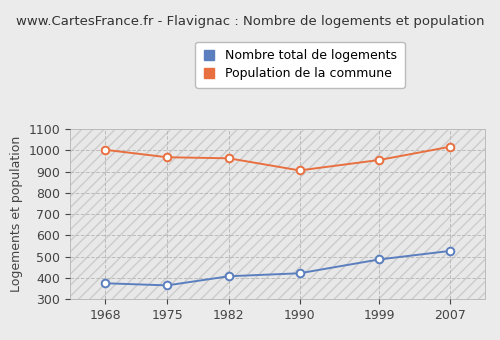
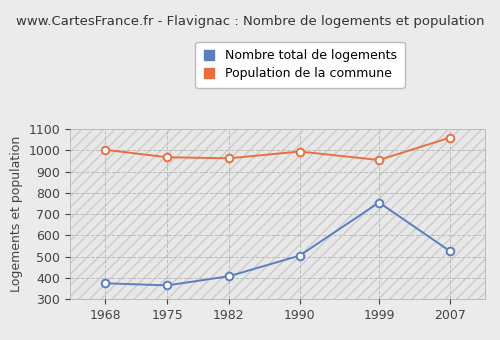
Nombre total de logements/1990: 422 -> 505
Population de la commune/1990: 906 -> 995
Nombre total de logements/1999: 487 -> 755
Population de la commune/2007: 1017 -> 1060
